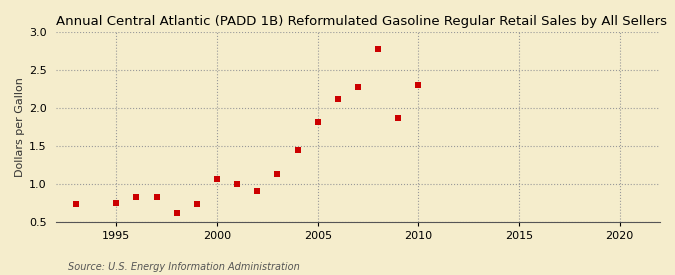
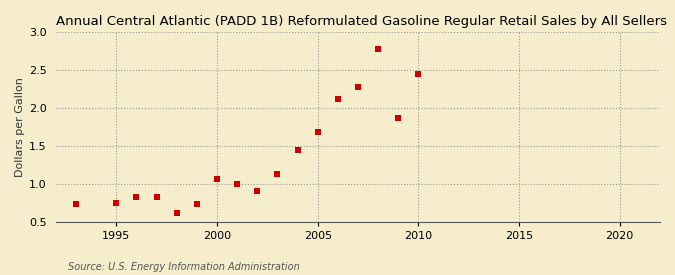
2005: 1.82 -> 1.68
2010: 2.30 -> 2.44
